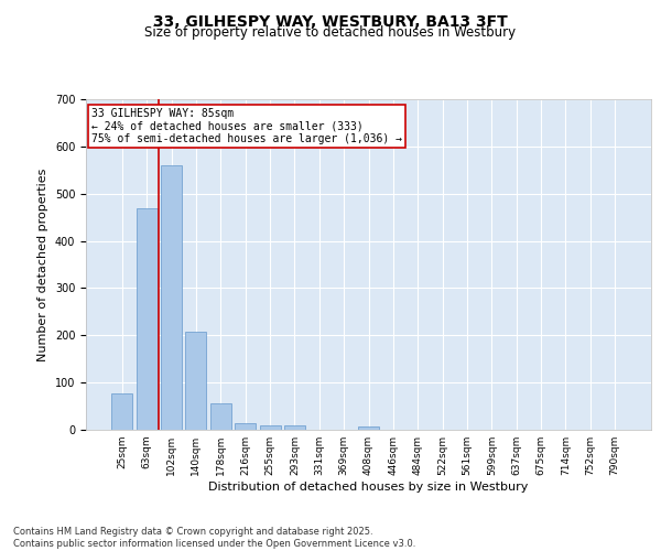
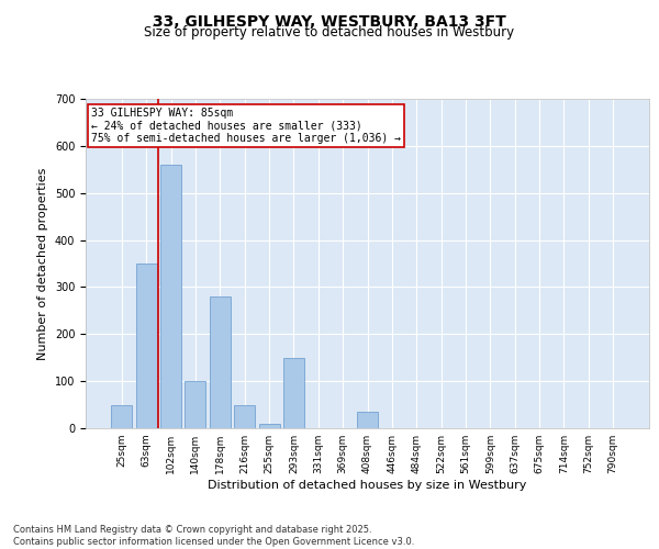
25sqm: 78 -> 50
63sqm: 468 -> 350
140sqm: 207 -> 100
178sqm: 57 -> 280
216sqm: 15 -> 50
293sqm: 10 -> 150
408sqm: 8 -> 35
